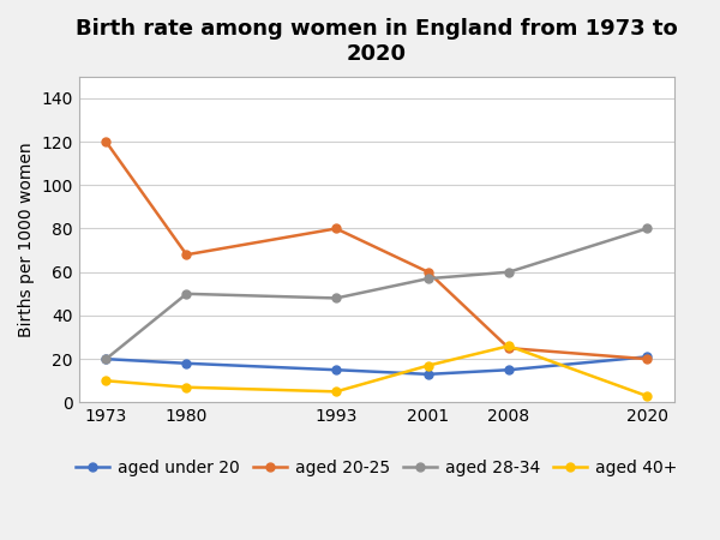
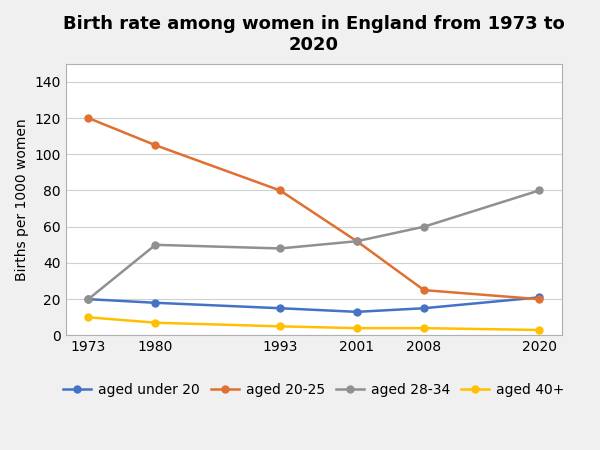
aged 20-25/1980: 68 -> 105
aged 20-25/2001: 60 -> 52
aged 28-34/2001: 57 -> 52
aged 40+/2001: 17 -> 4
aged 40+/2008: 26 -> 4
